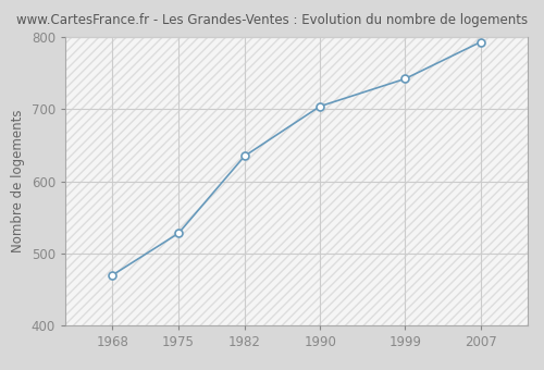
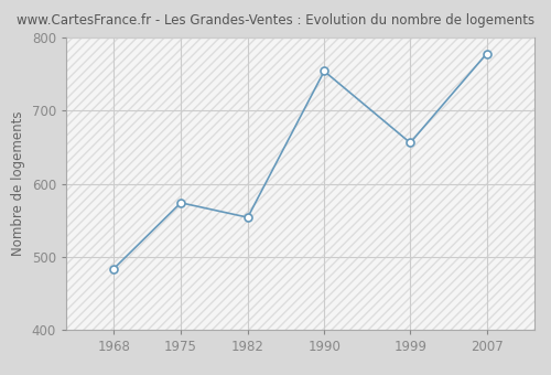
1968: 470 -> 484
1975: 528 -> 574
1982: 635 -> 554
1990: 704 -> 754
1999: 742 -> 656
2007: 793 -> 778
